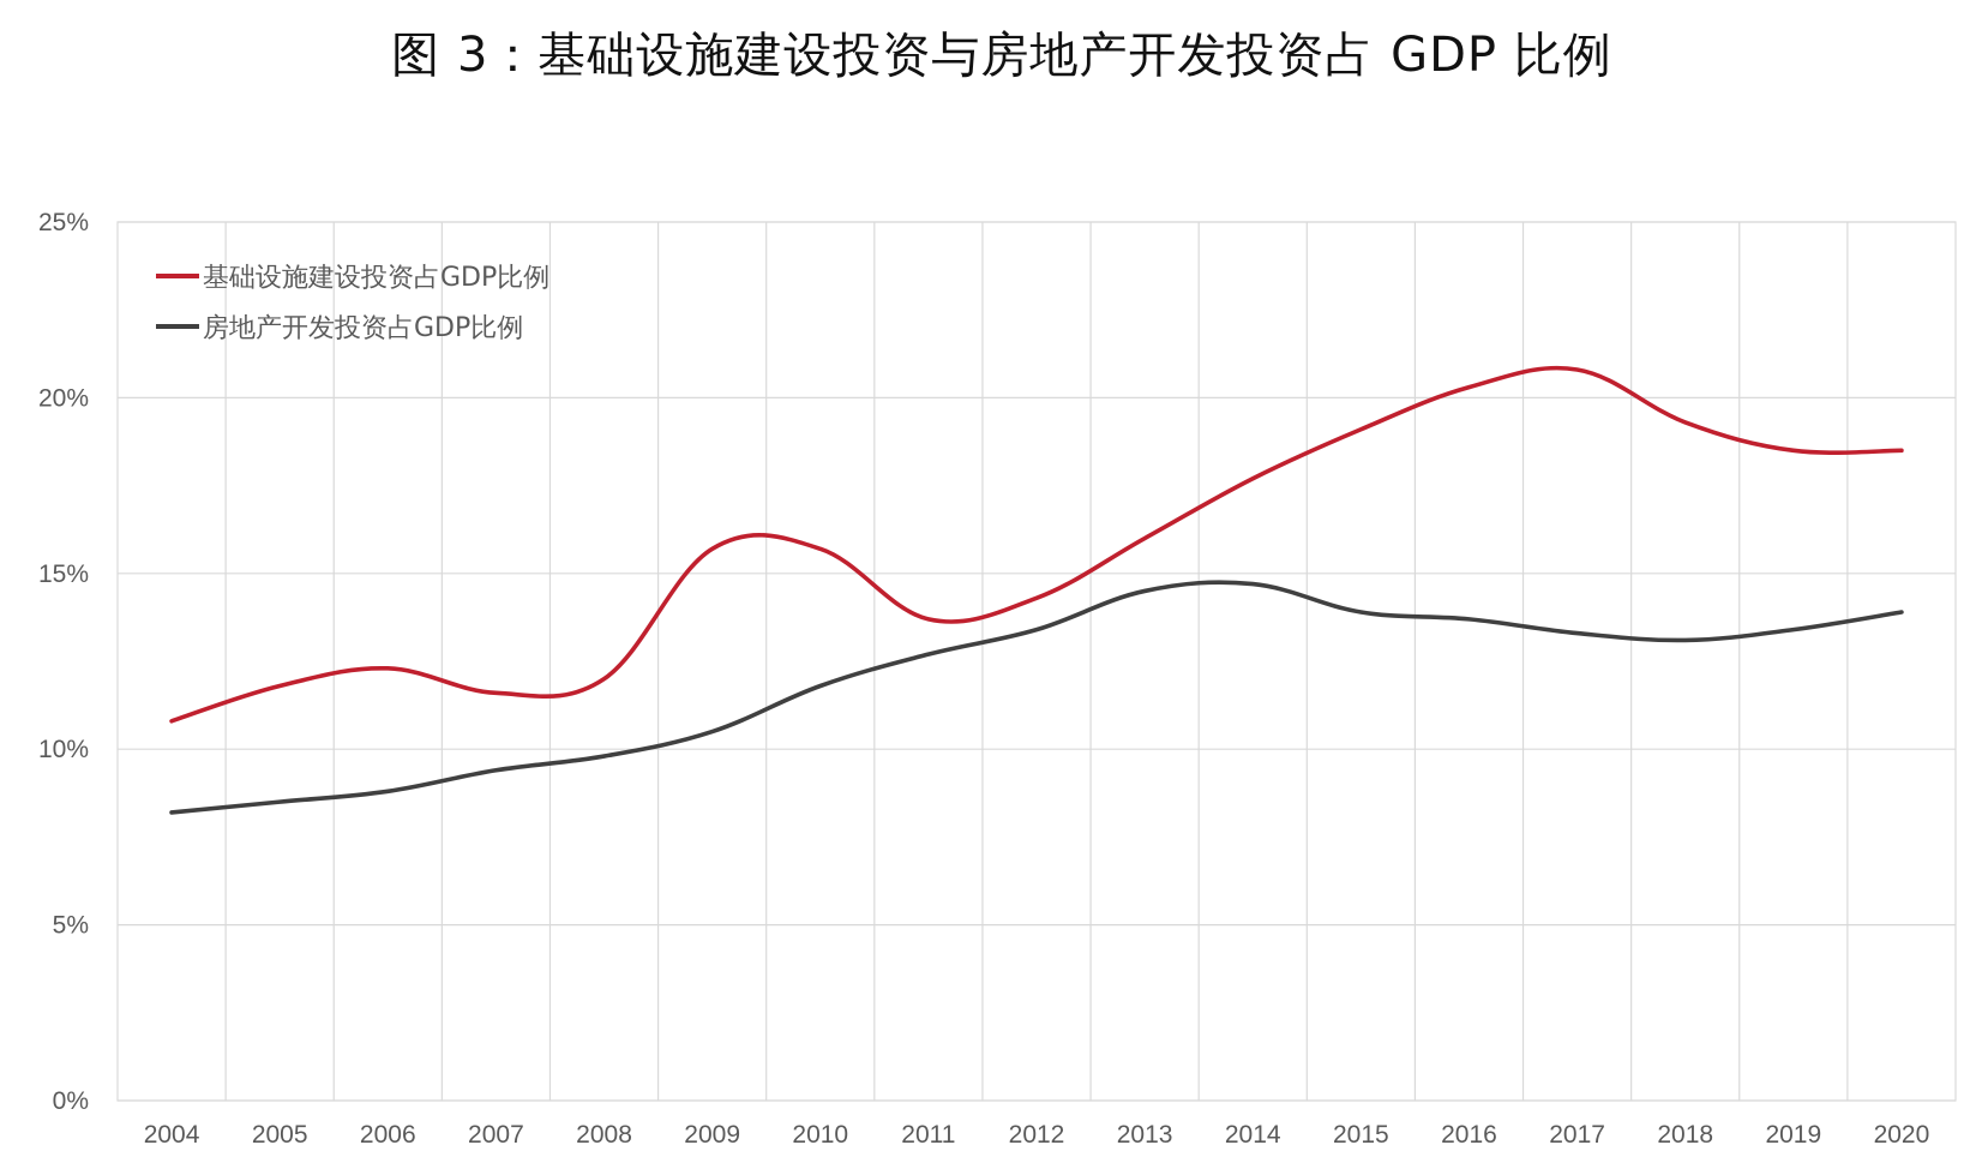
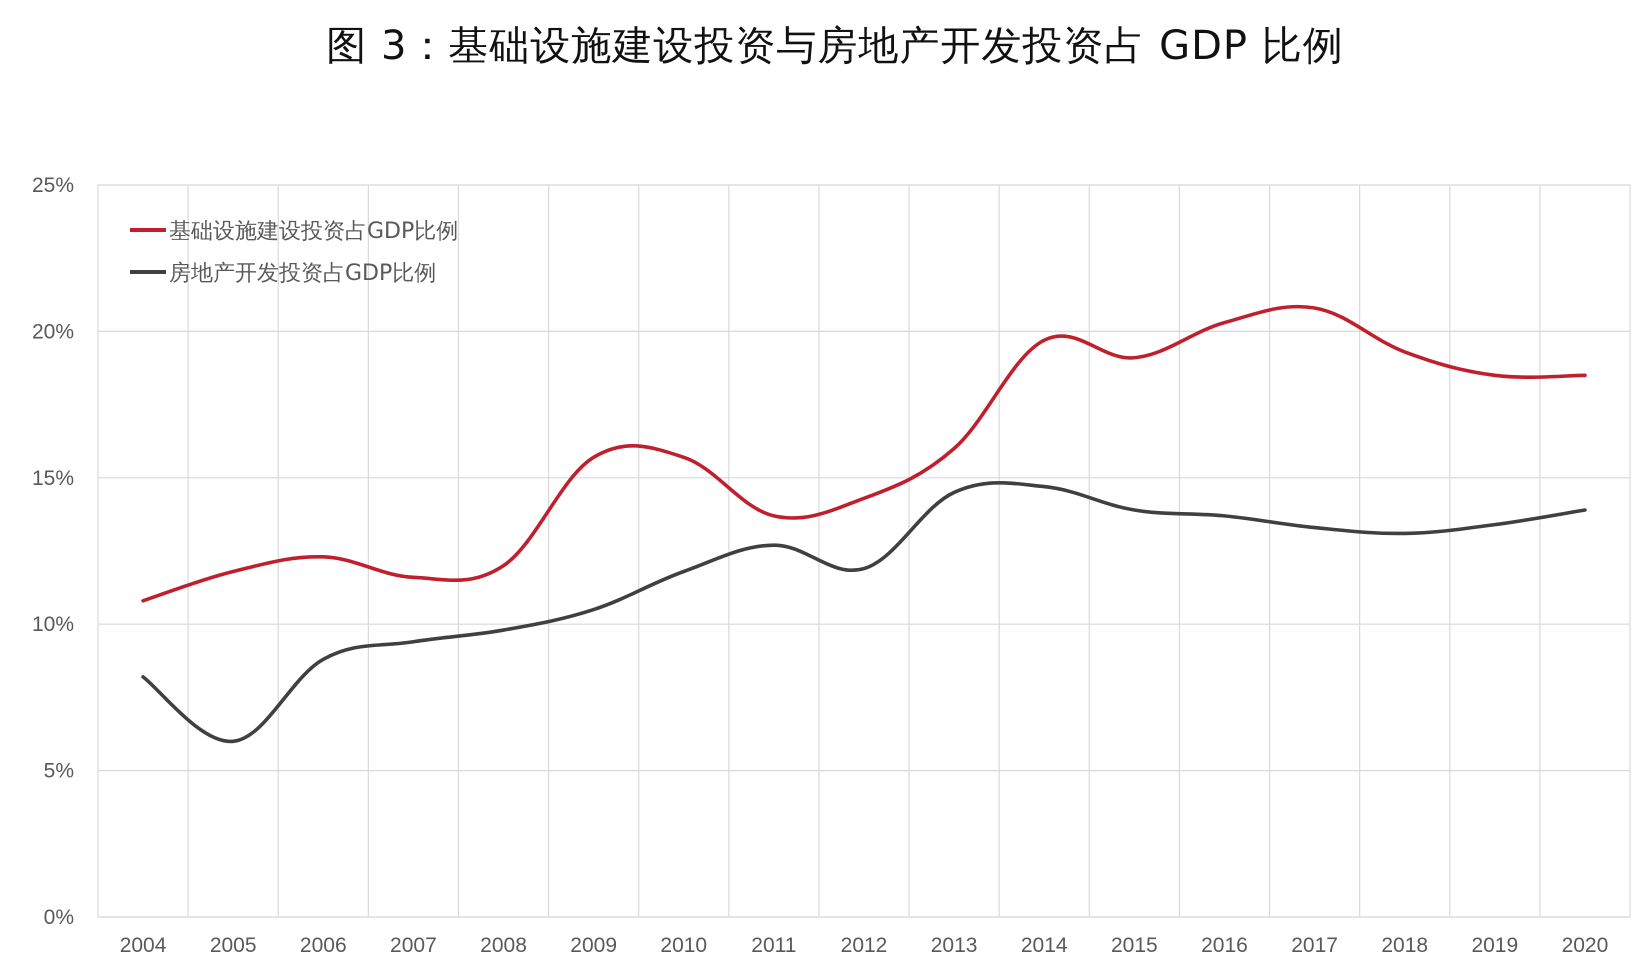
房地产开发投资占GDP比例/2005: 8.5% -> 6.0%
房地产开发投资占GDP比例/2012: 13.4% -> 11.9%
基础设施建设投资占GDP比例/2014: 17.7% -> 19.7%
